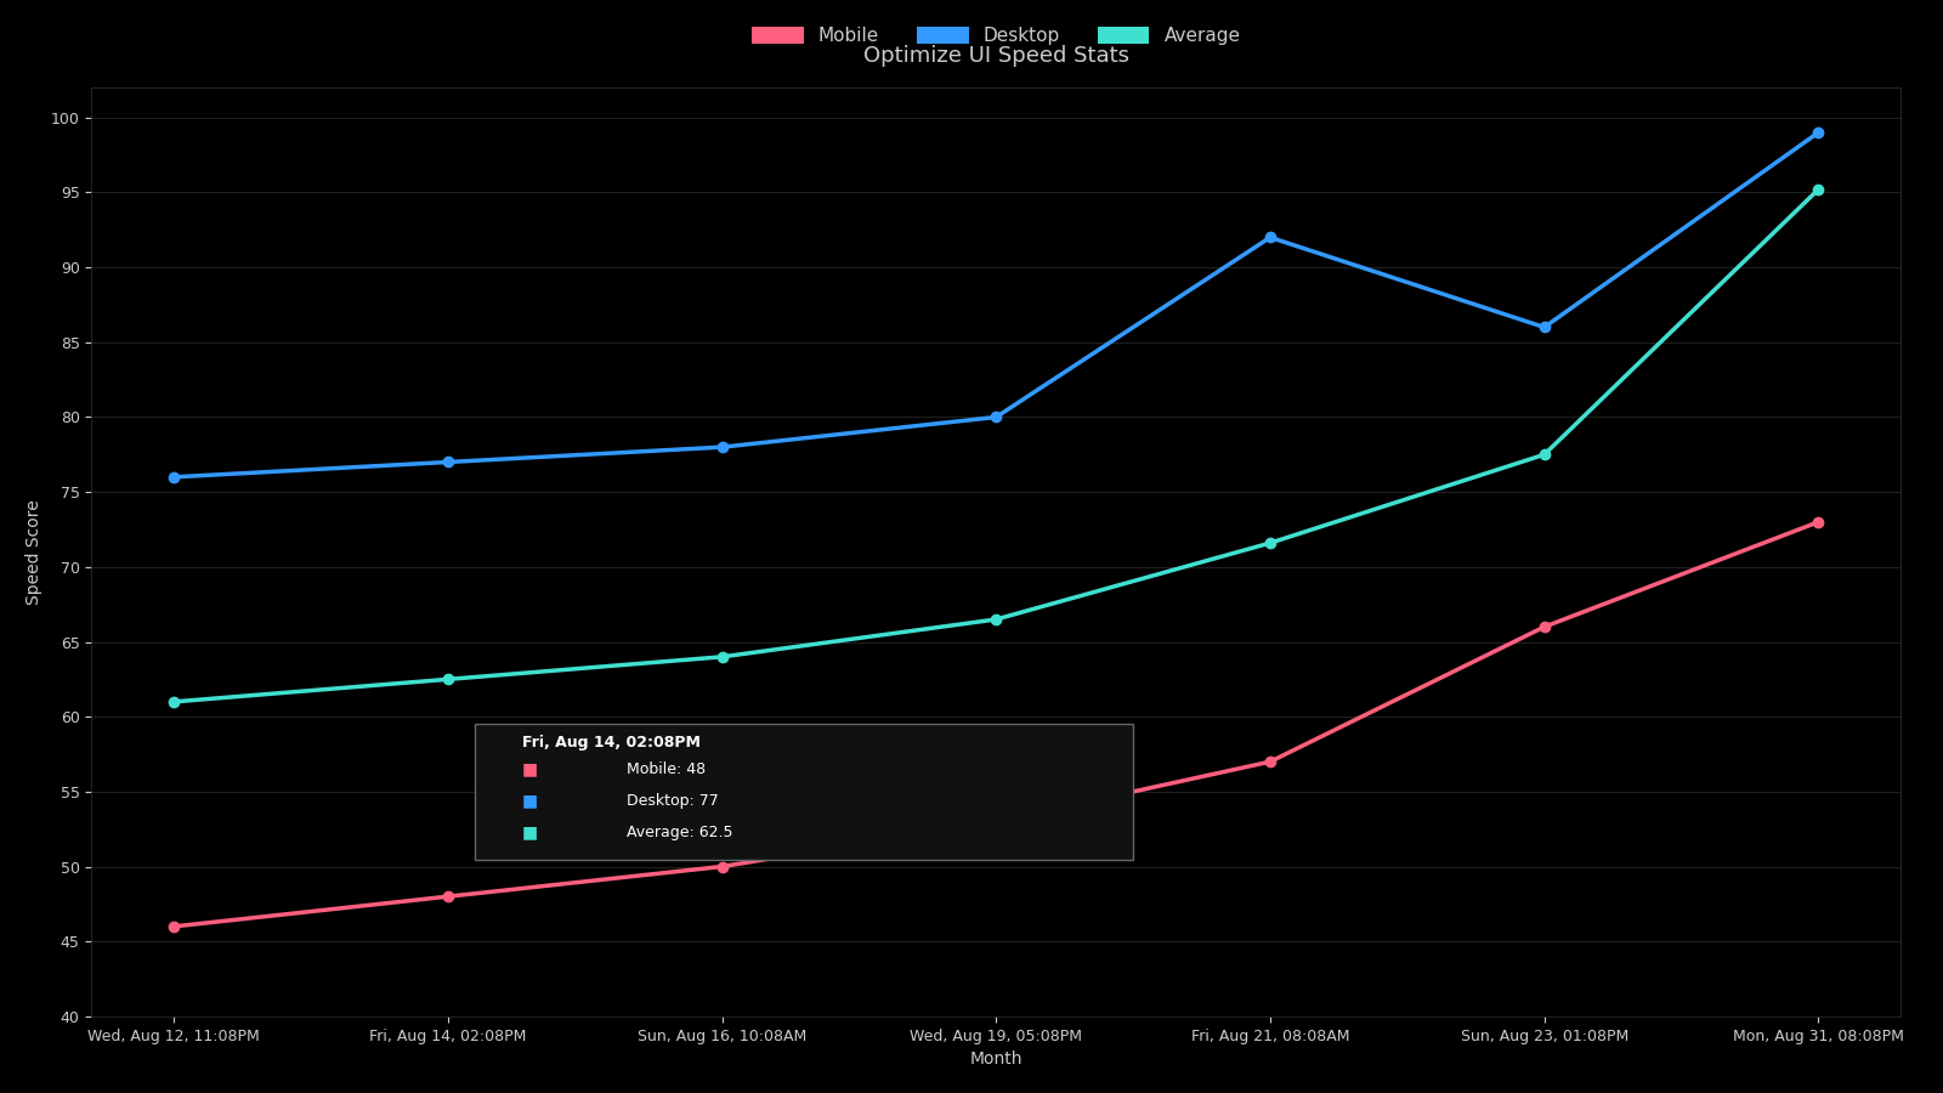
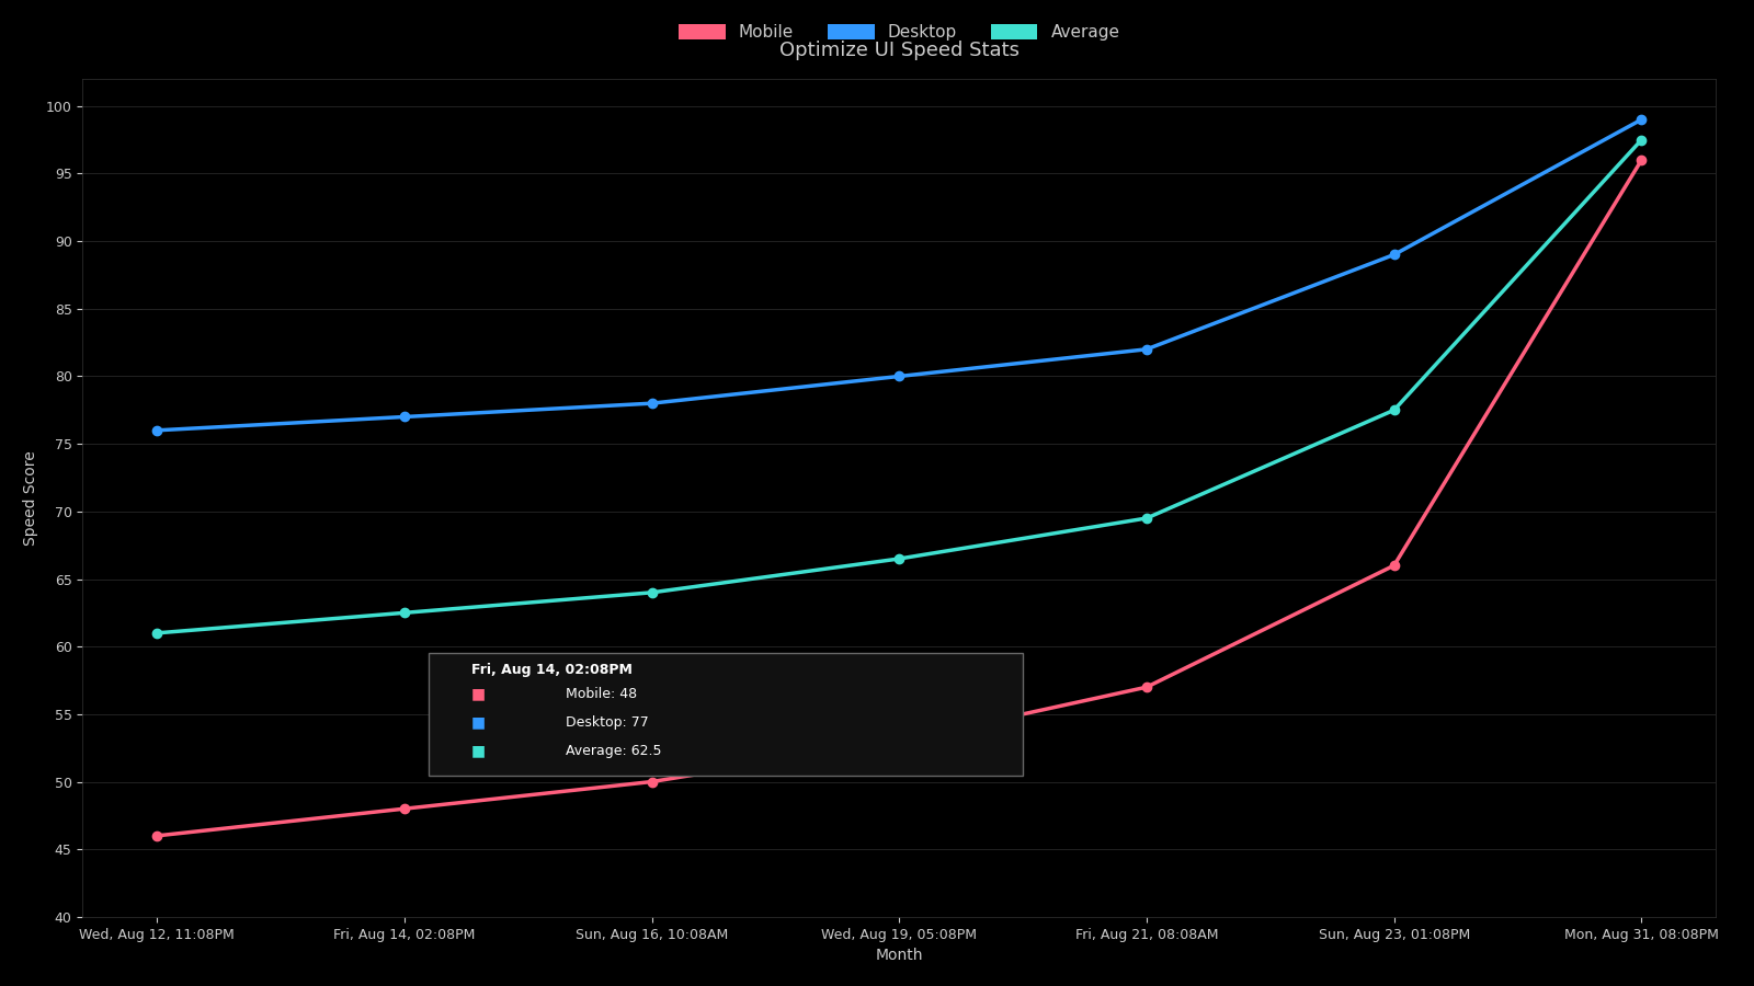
Desktop/Fri, Aug 21, 08:08AM: 92 -> 82
Average/Fri, Aug 21, 08:08AM: 71.6 -> 69.5
Desktop/Sun, Aug 23, 01:08PM: 86 -> 89
Mobile/Mon, Aug 31, 08:08PM: 73 -> 96
Average/Mon, Aug 31, 08:08PM: 95.2 -> 97.5
